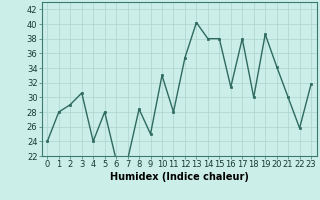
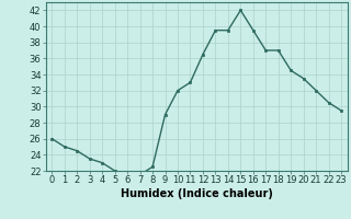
0: 24.0 -> 26.0
1: 28.0 -> 25.0
2: 29.0 -> 24.5
3: 30.6 -> 23.5
4: 24.0 -> 23.0
5: 28.0 -> 22.0
8: 28.4 -> 22.5
9: 25.0 -> 29.0
10: 33.0 -> 32.0
11: 28.0 -> 33.0
12: 35.4 -> 36.5
13: 40.2 -> 39.5
14: 38.0 -> 39.5
15: 38.0 -> 42.0
16: 31.4 -> 39.5
17: 38.0 -> 37.0
18: 30.0 -> 37.0
19: 38.6 -> 34.5
20: 34.2 -> 33.5
21: 30.0 -> 32.0
22: 25.8 -> 30.5
23: 31.8 -> 29.5
